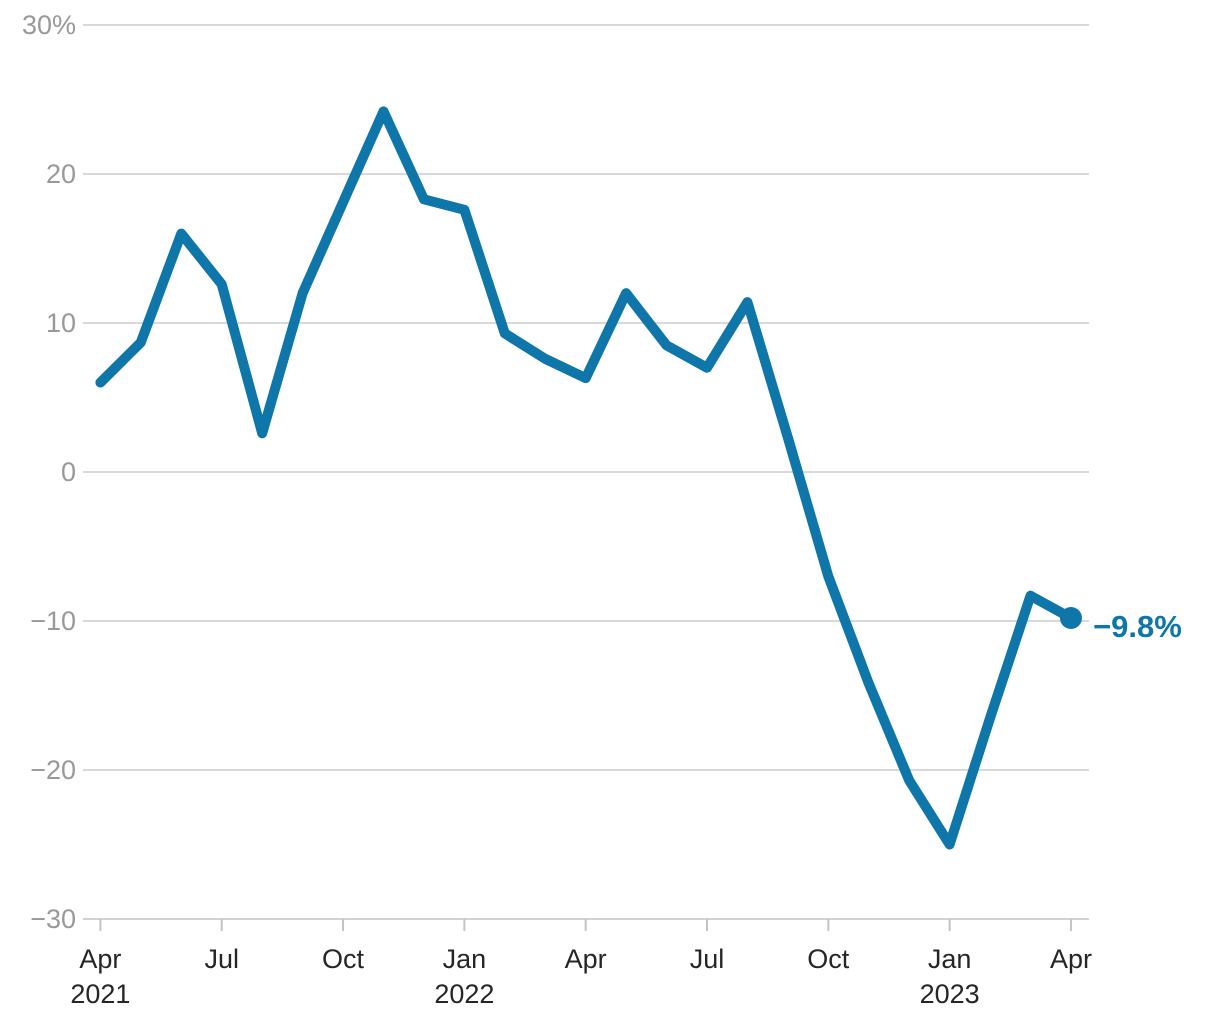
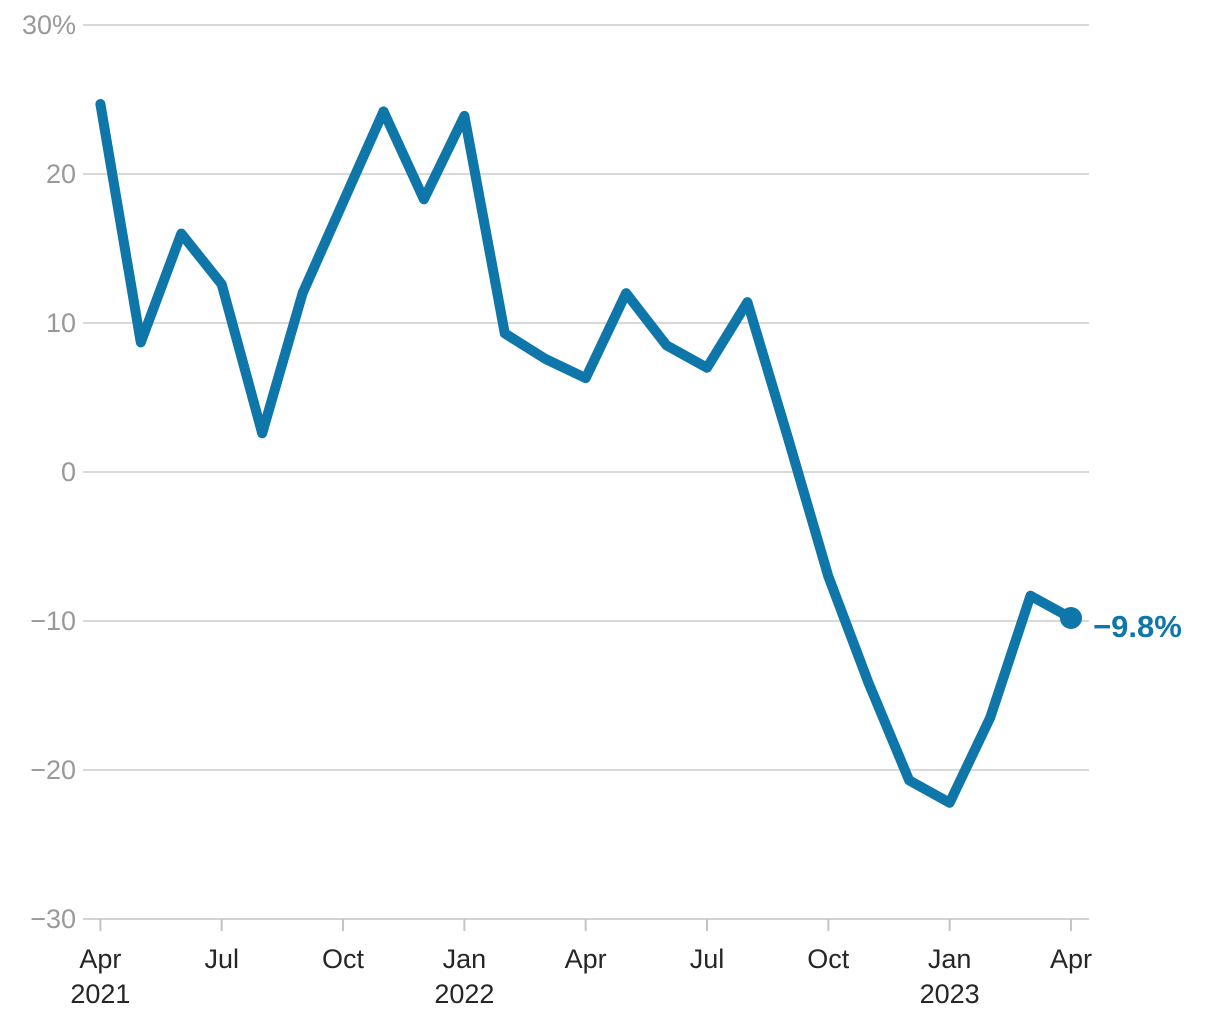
Apr 2021: 6.0% -> 24.7%
Jan 2022: 17.6% -> 23.9%
Jan 2023: -25.0% -> -22.2%
